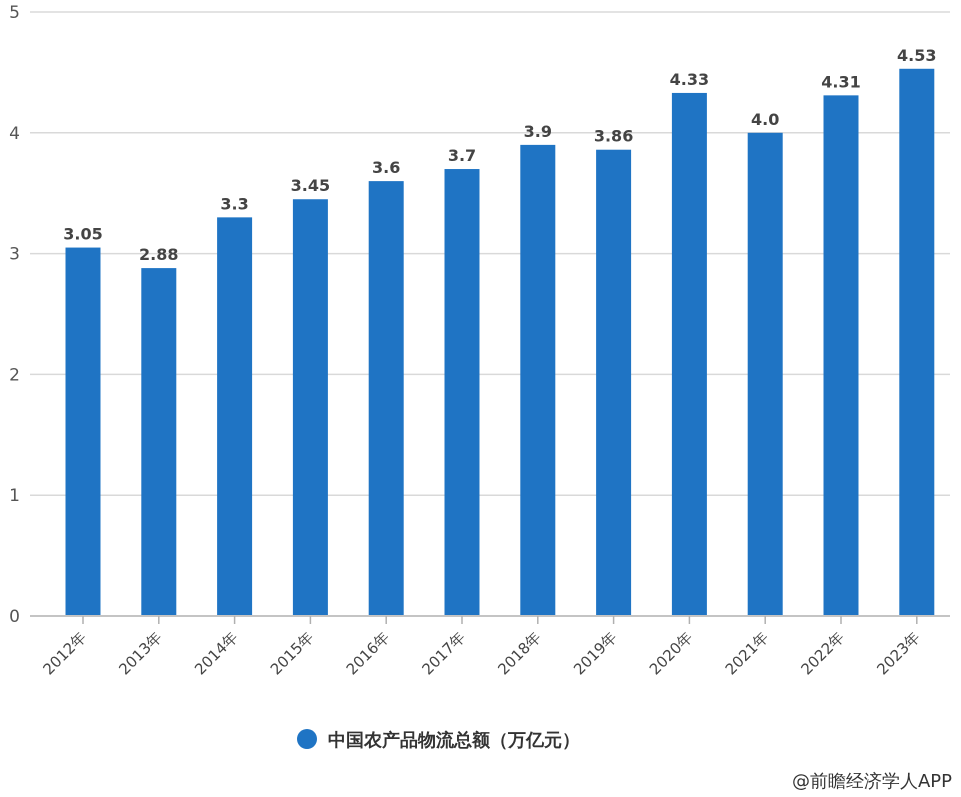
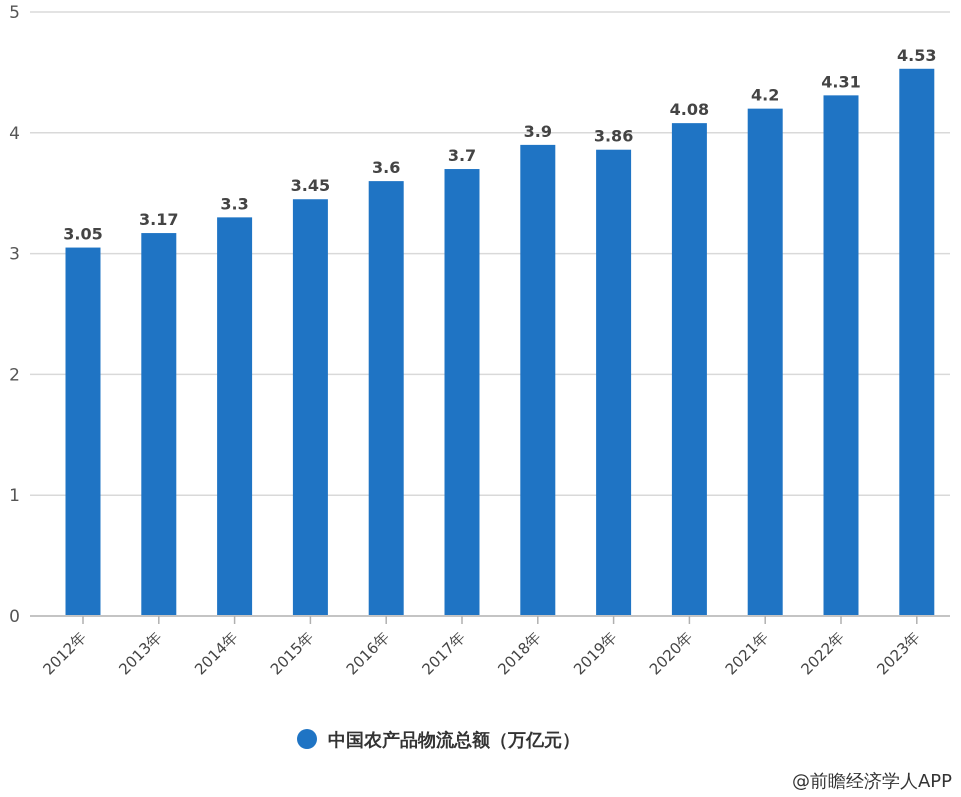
2013年: 2.88 -> 3.17
2020年: 4.33 -> 4.08
2021年: 4.0 -> 4.2
